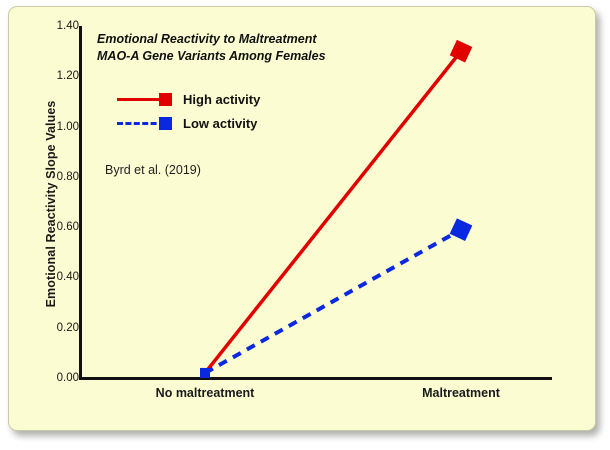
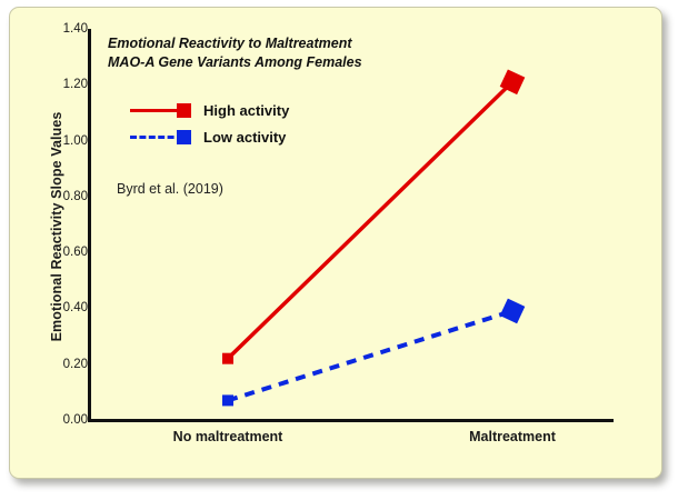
High activity/No maltreatment: 0.02 -> 0.22
Low activity/No maltreatment: 0.02 -> 0.07
High activity/Maltreatment: 1.30 -> 1.21
Low activity/Maltreatment: 0.59 -> 0.39
